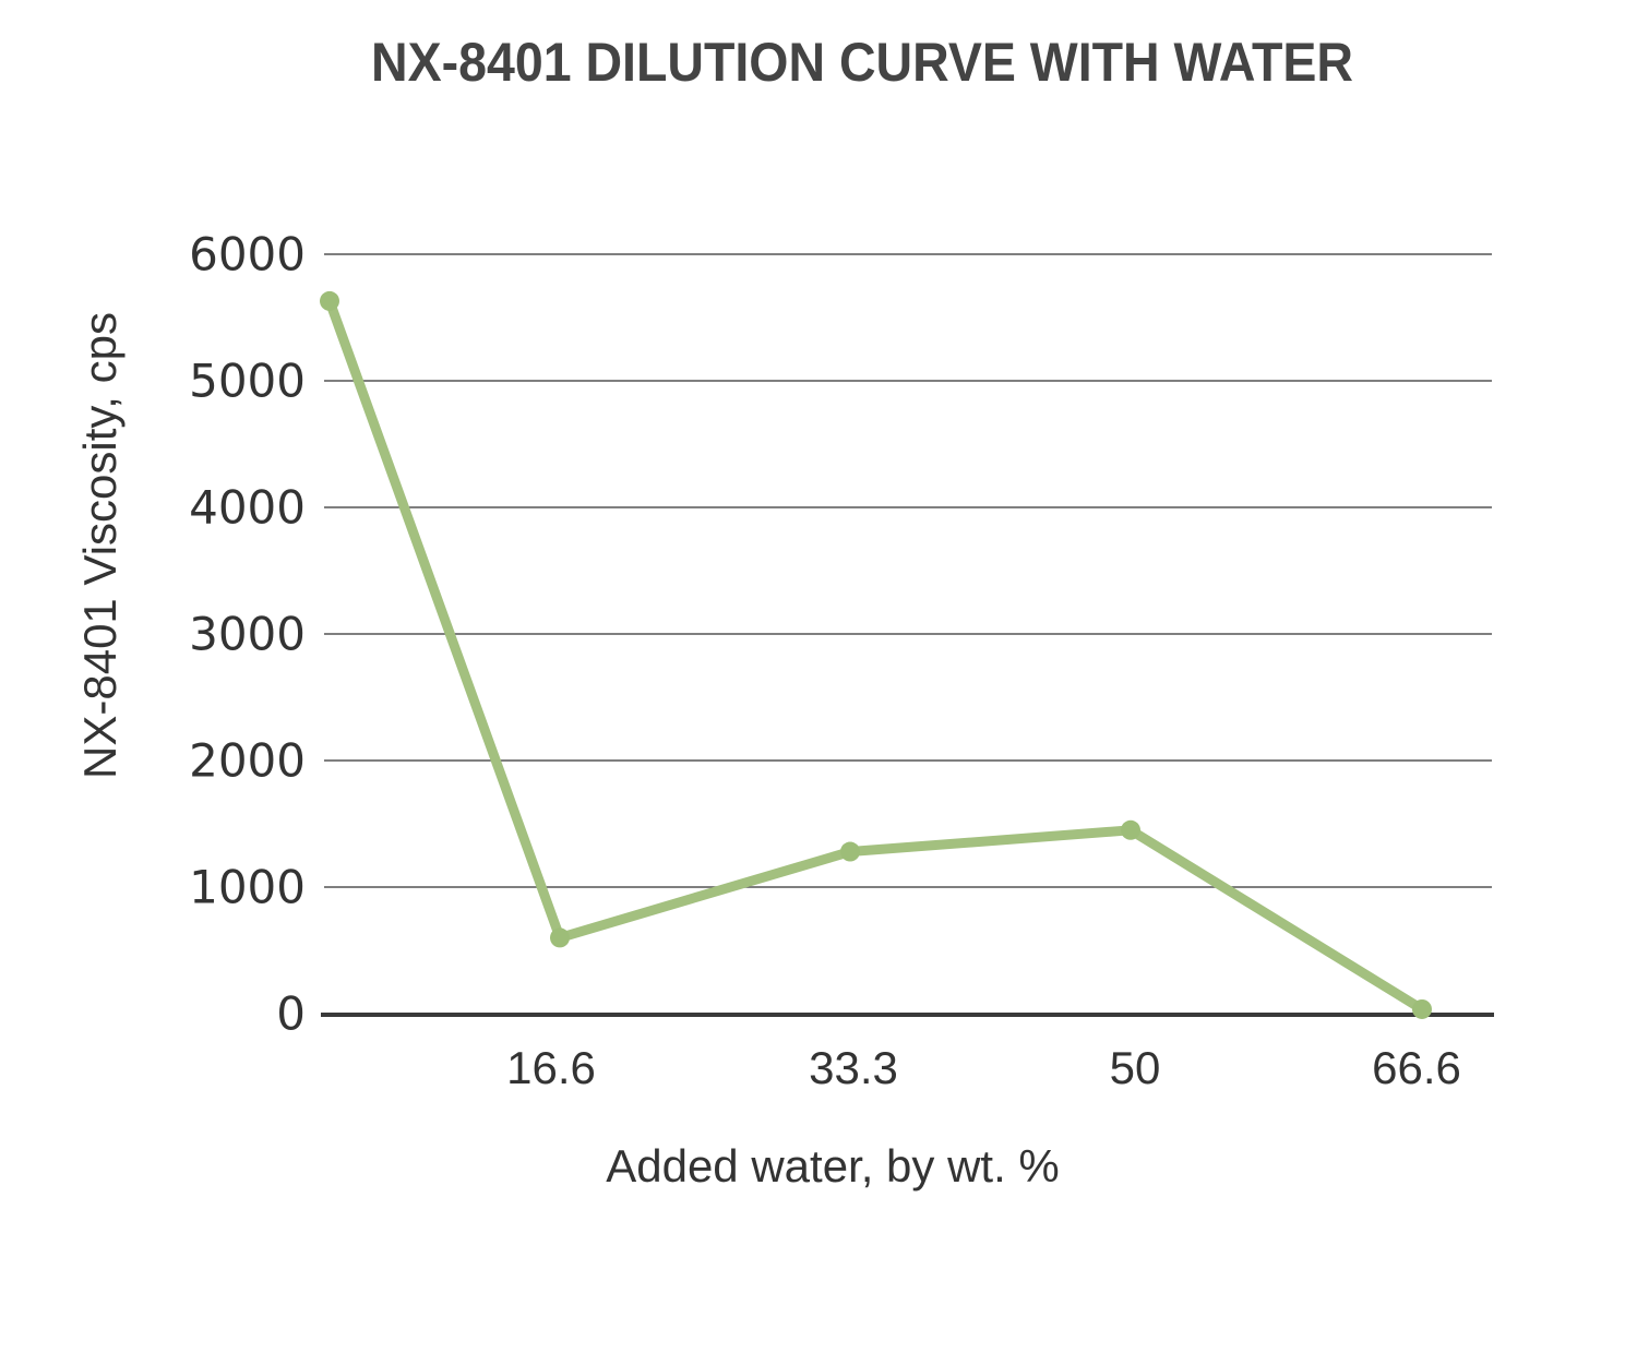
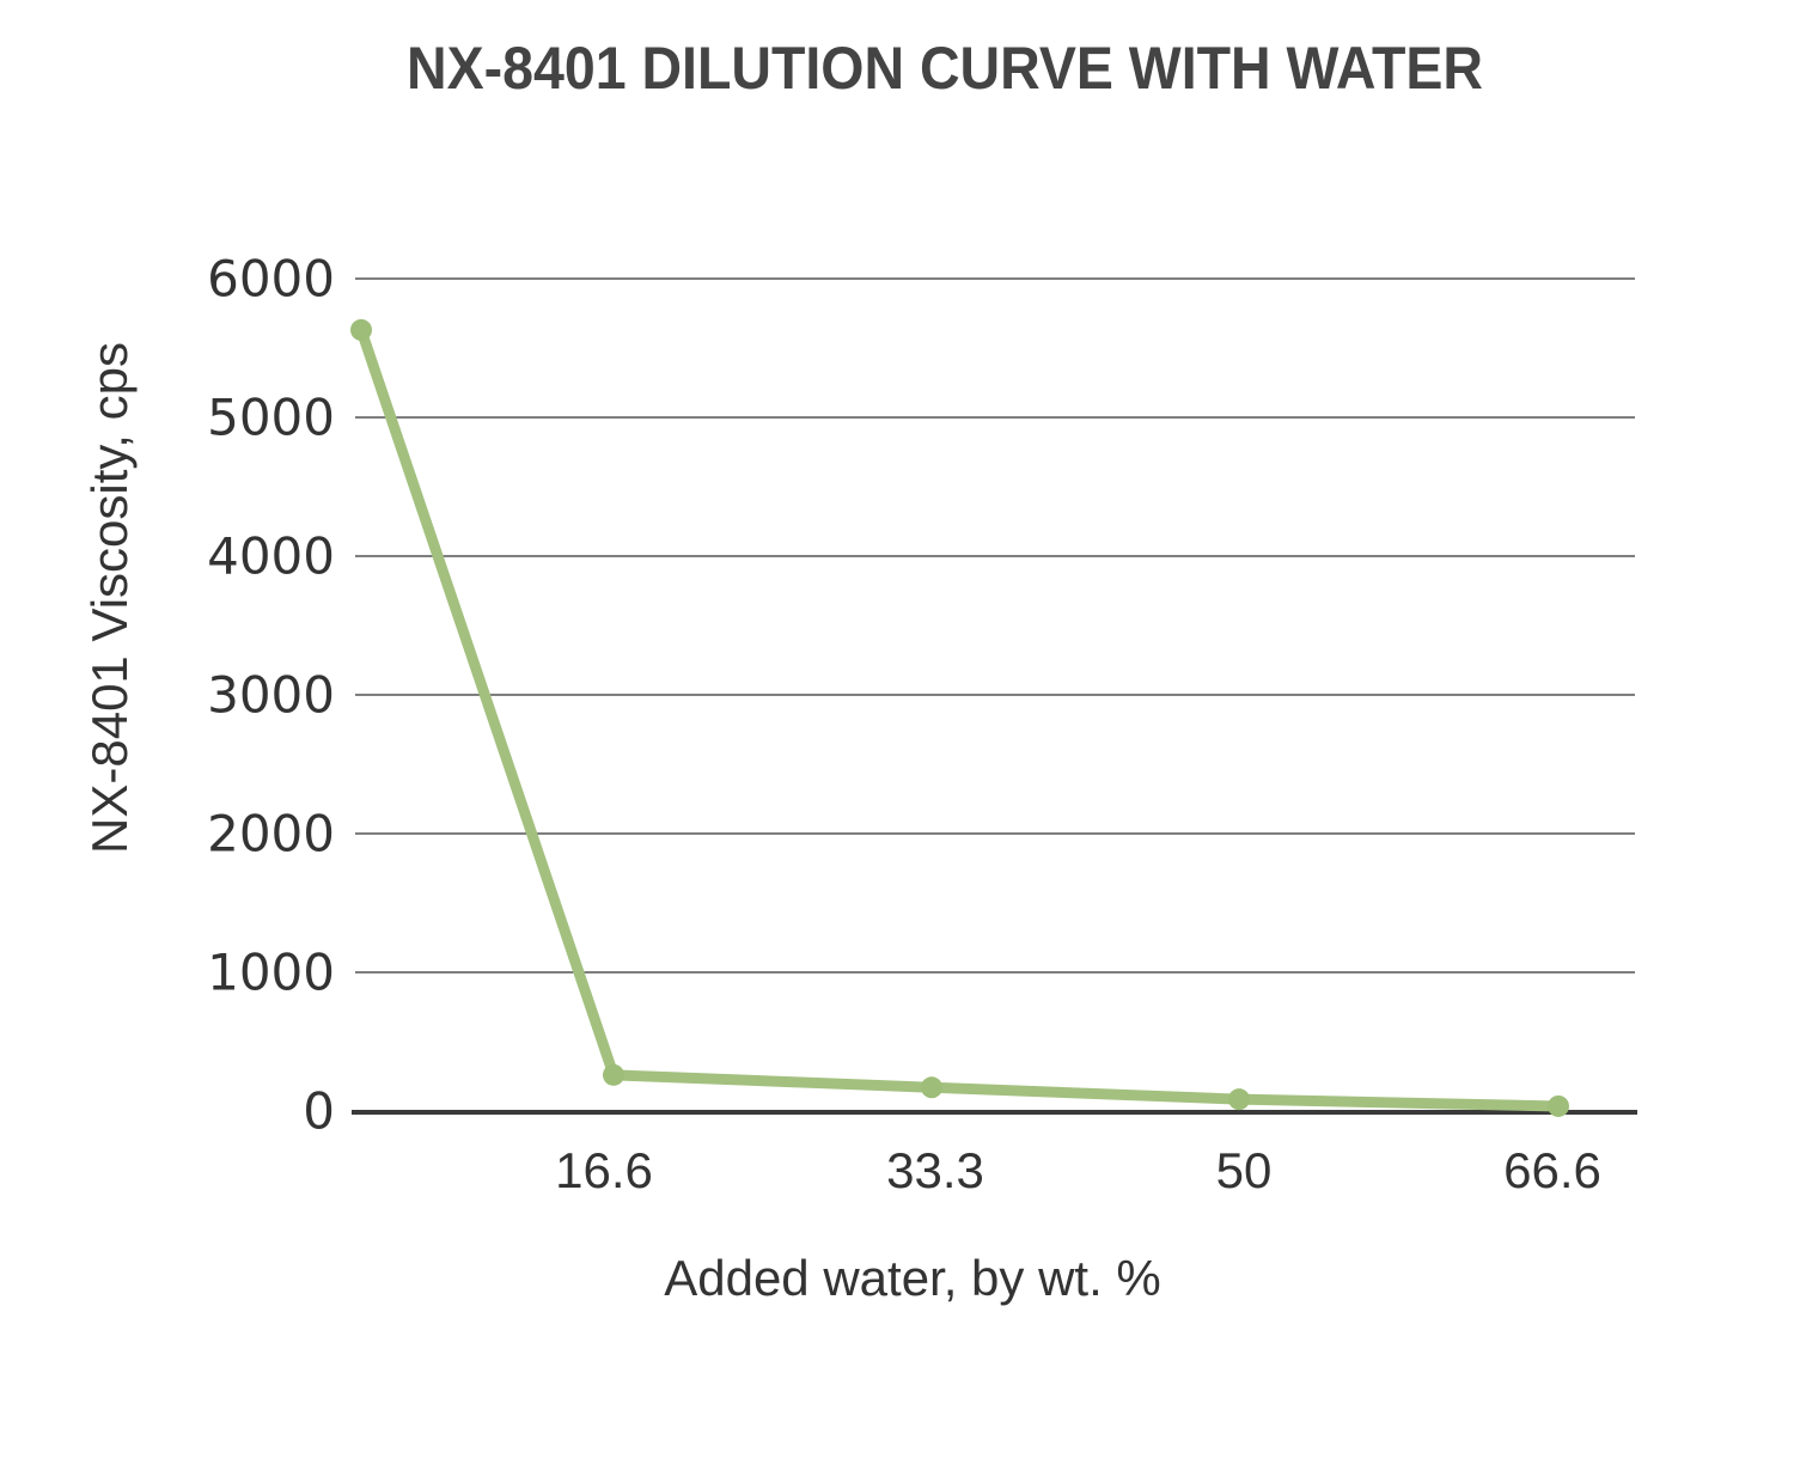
16.6: 600 -> 260
33.3: 1280 -> 170
50: 1450 -> 80
